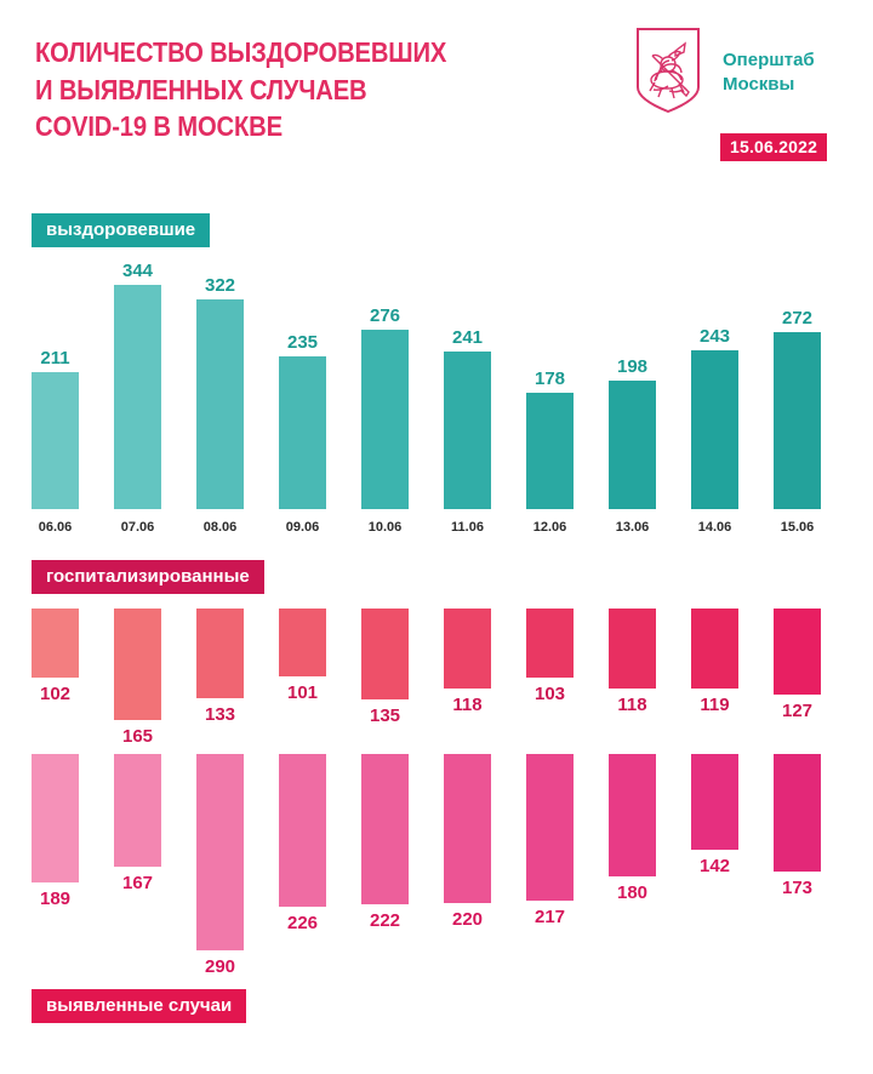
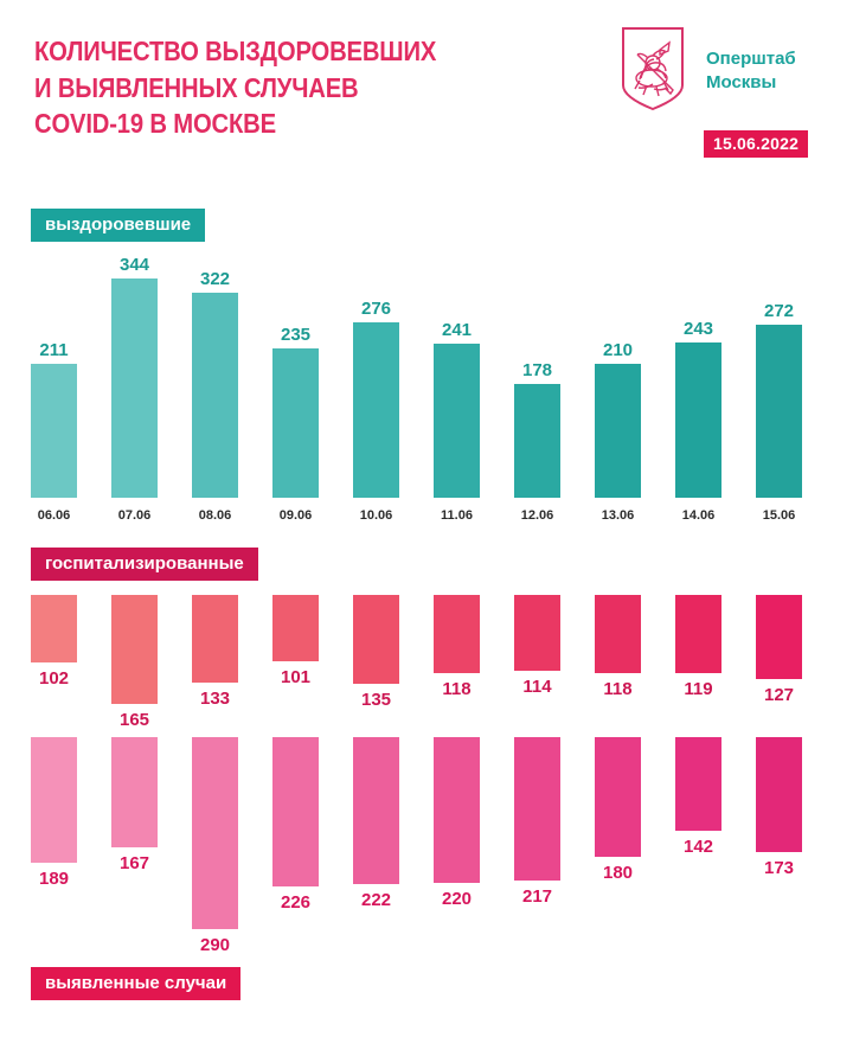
выздоровевшие/13.06: 198 -> 210
госпитализированные/12.06: 103 -> 114
